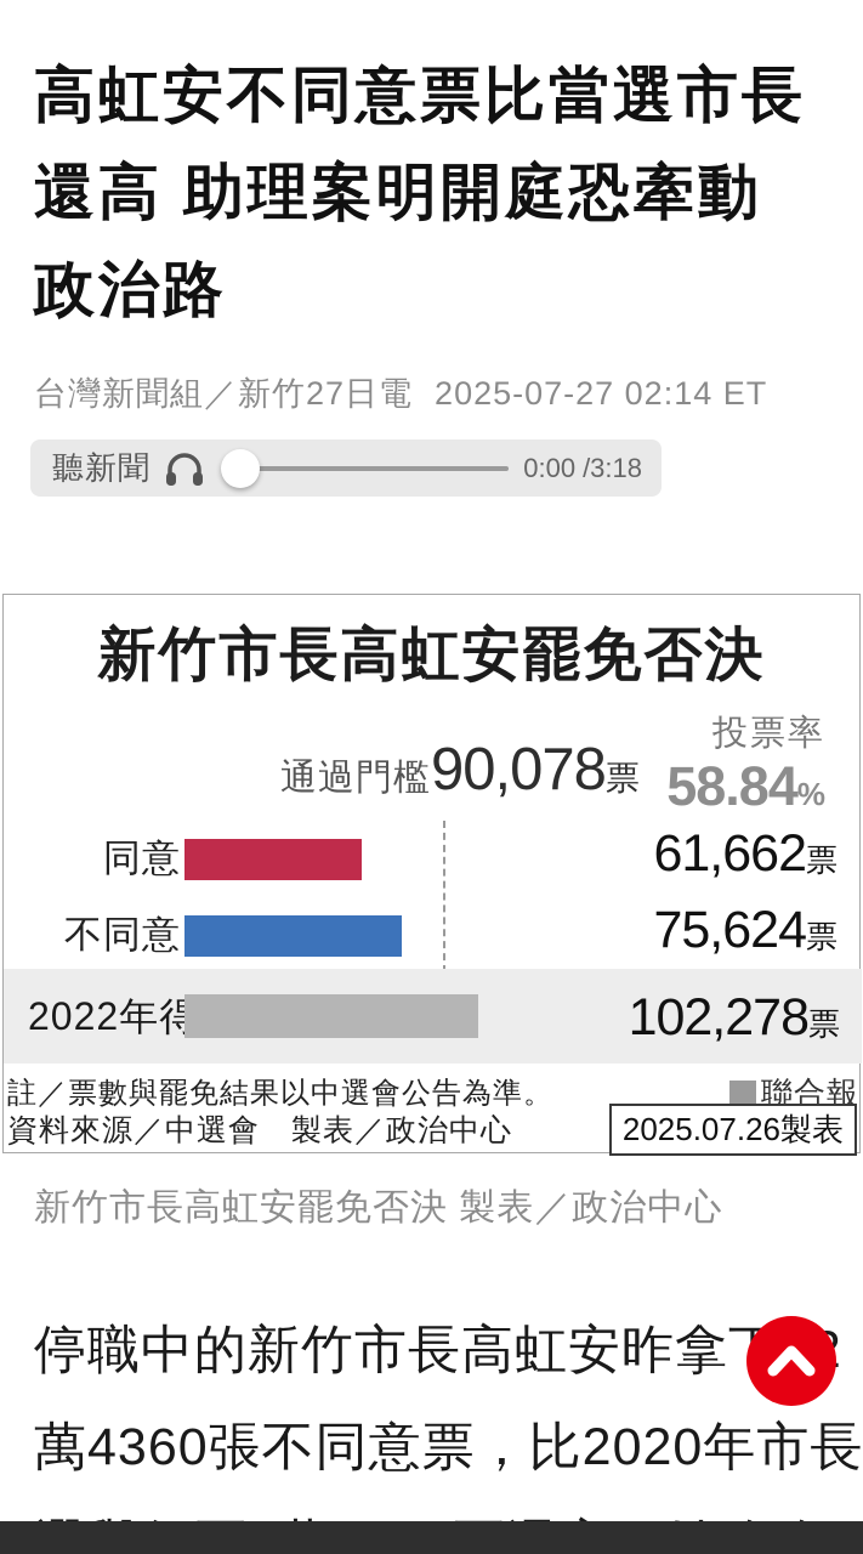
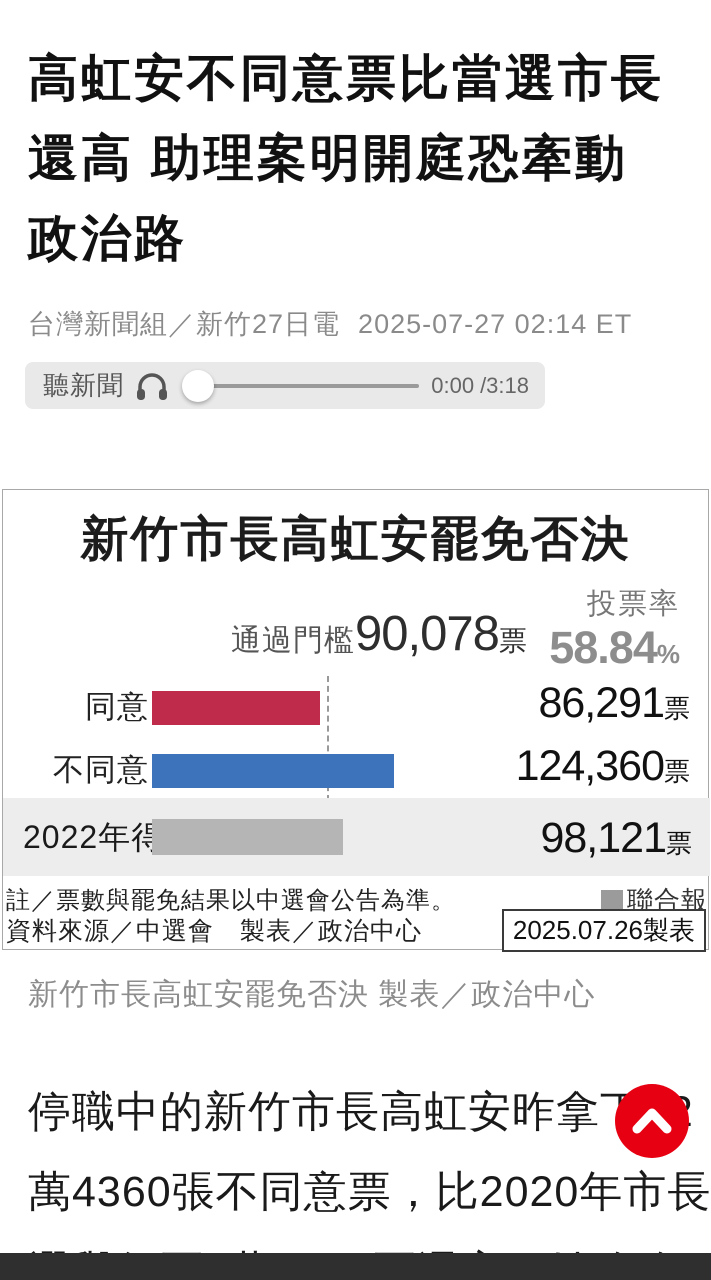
同意: 61,662 -> 86,291
不同意: 75,624 -> 124,360
2022年得票數: 102,278 -> 98,121
